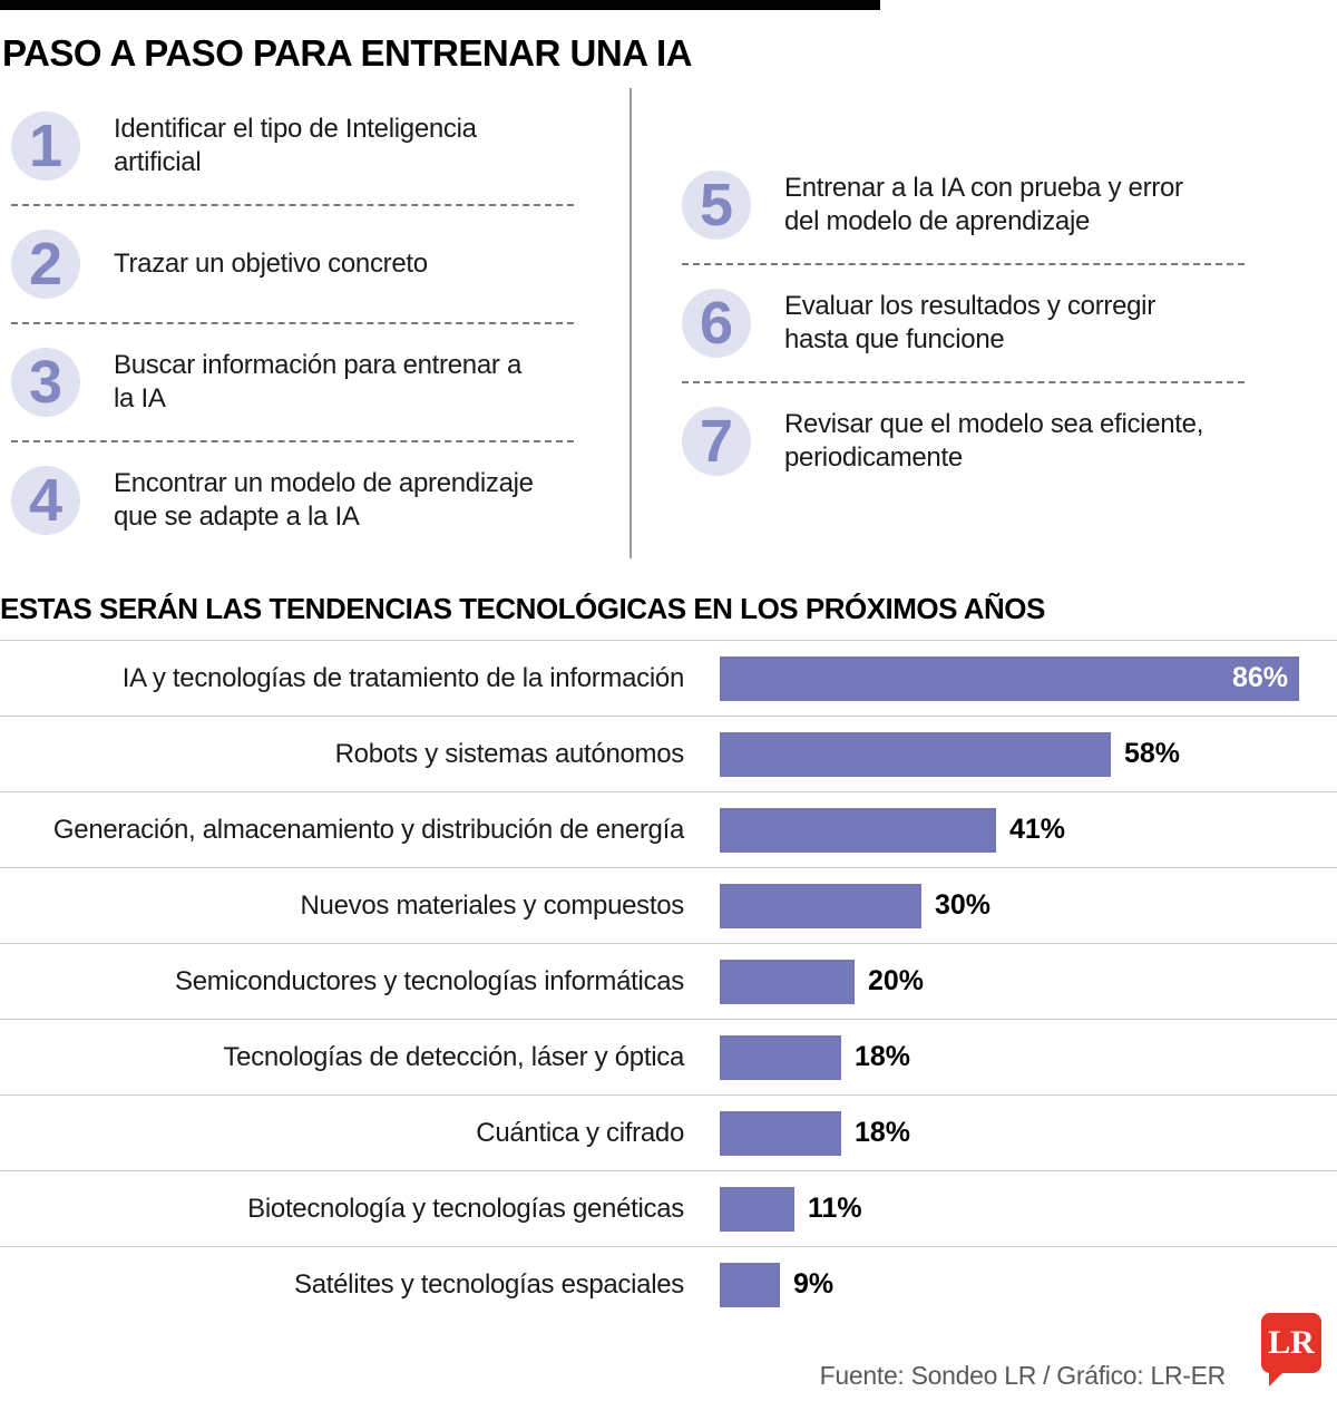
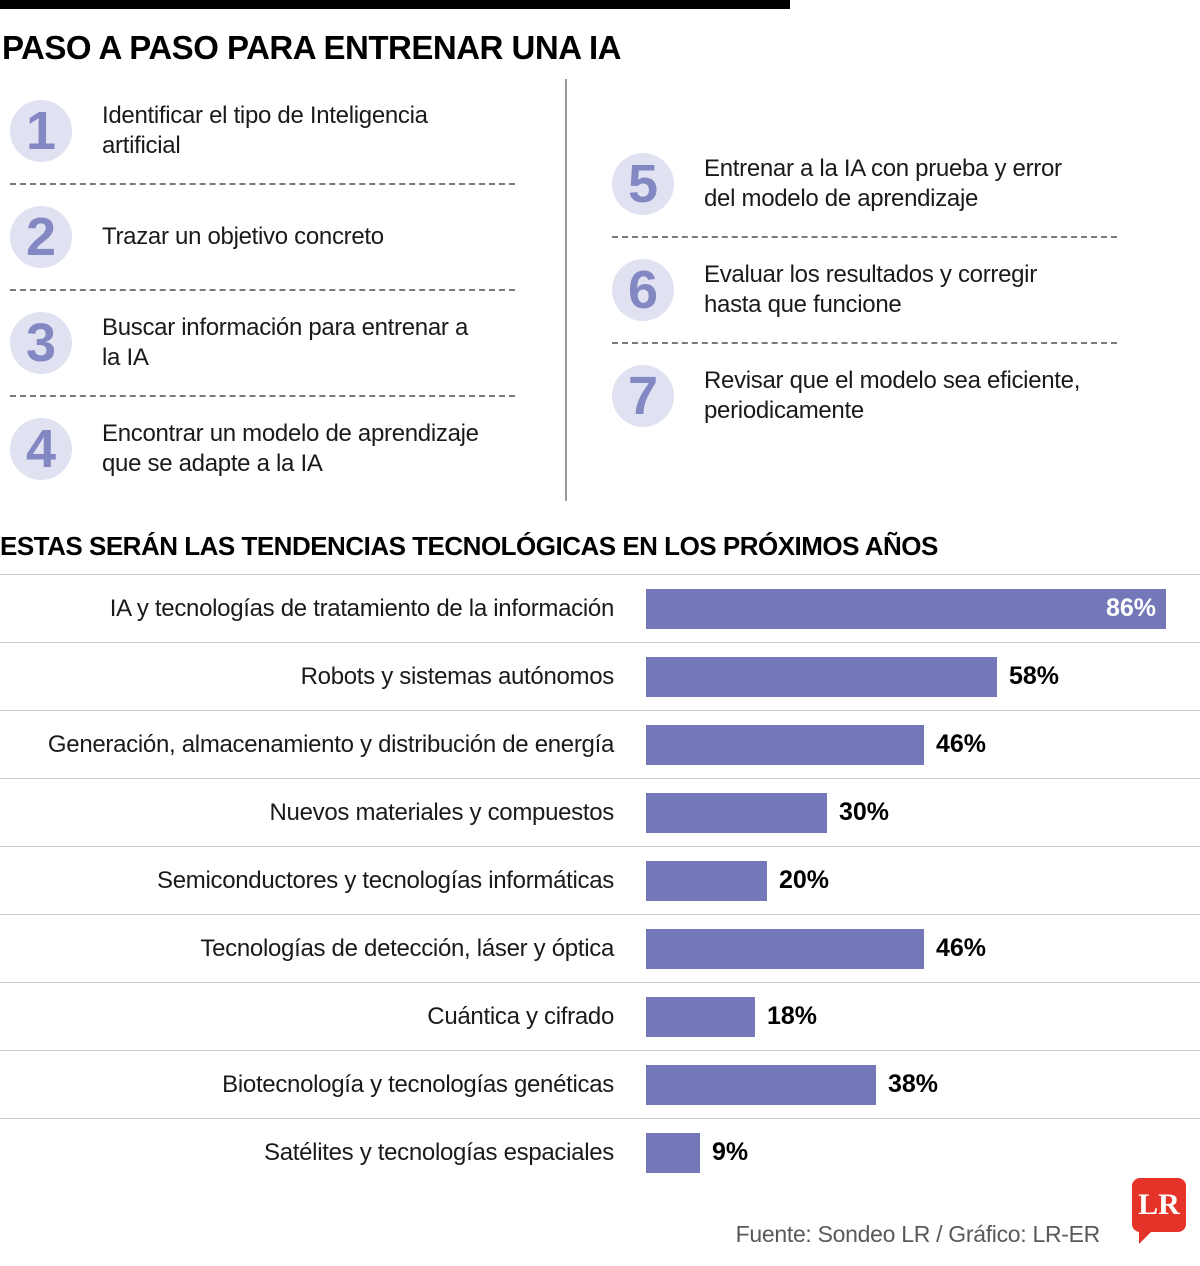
Generación, almacenamiento y distribución de energía: 41% -> 46%
Tecnologías de detección, láser y óptica: 18% -> 46%
Biotecnología y tecnologías genéticas: 11% -> 38%
